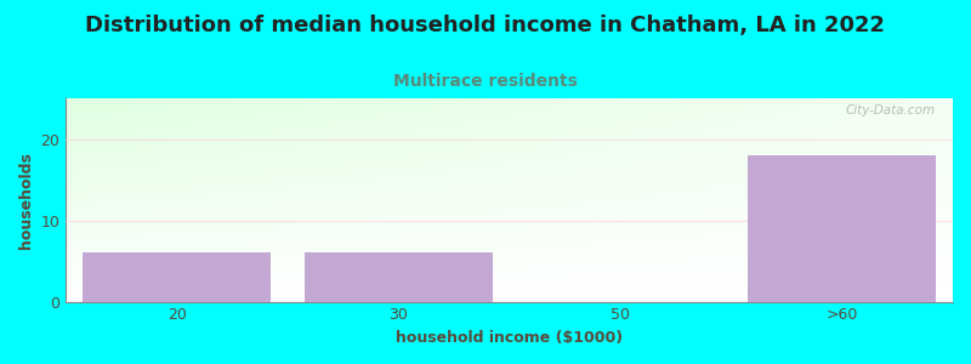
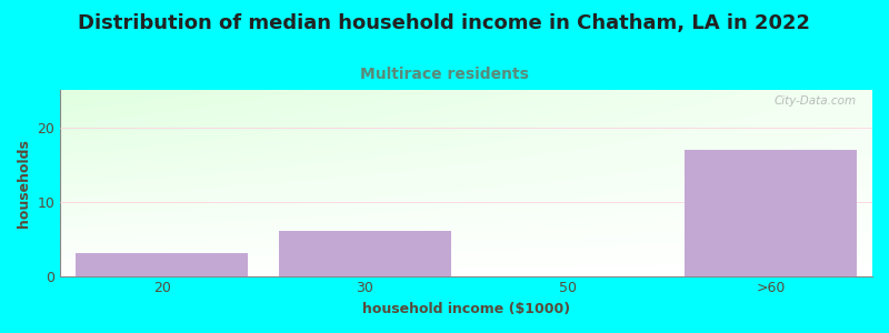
20: 6 -> 3
>60: 18 -> 17
